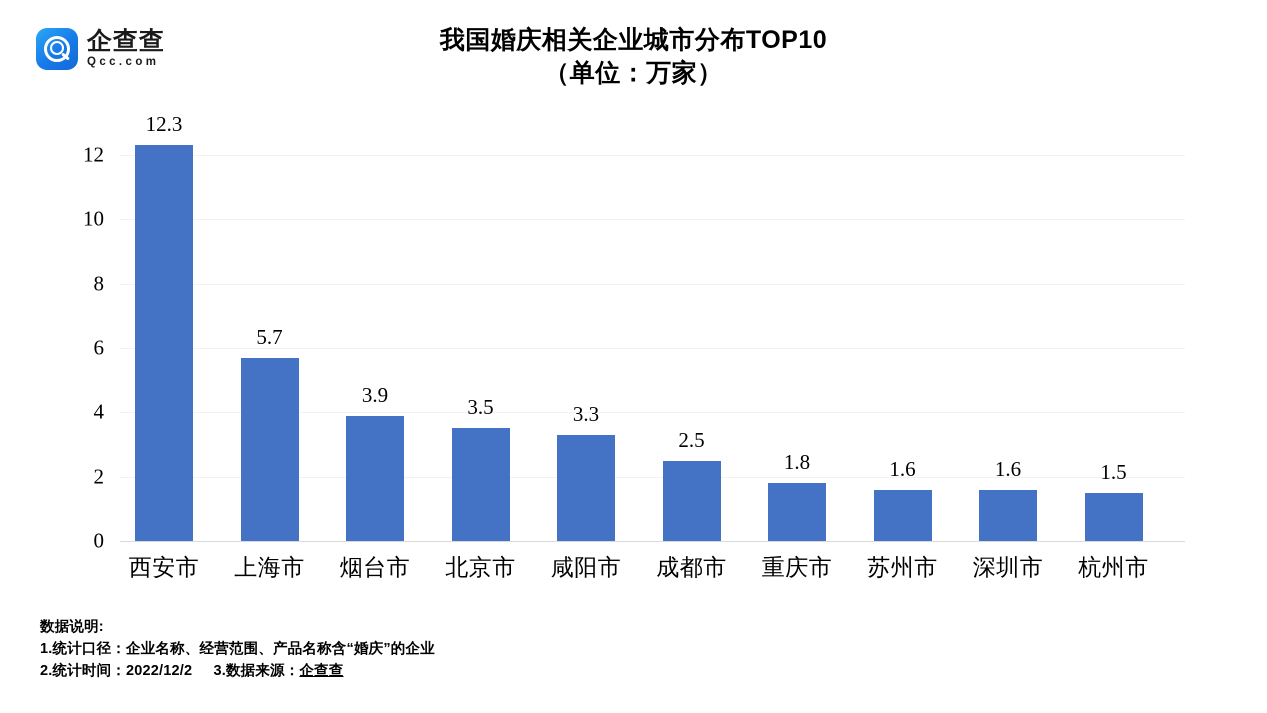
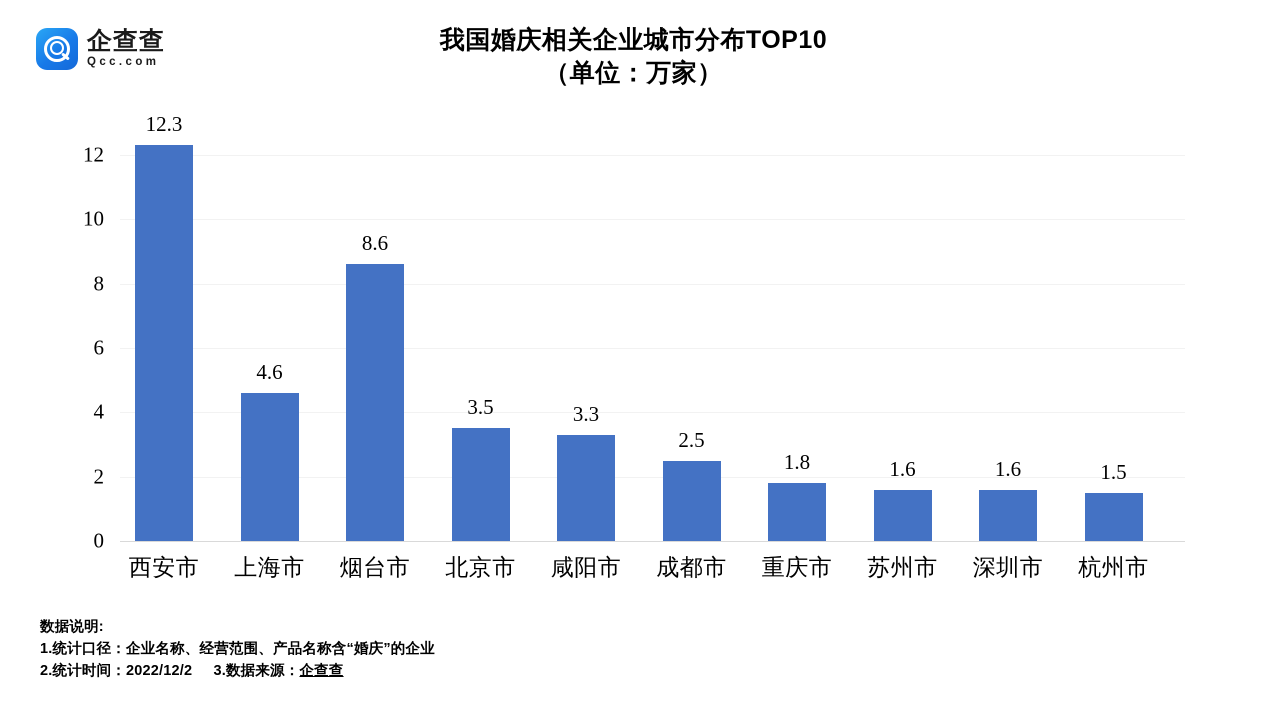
上海市: 5.7 -> 4.6
烟台市: 3.9 -> 8.6
